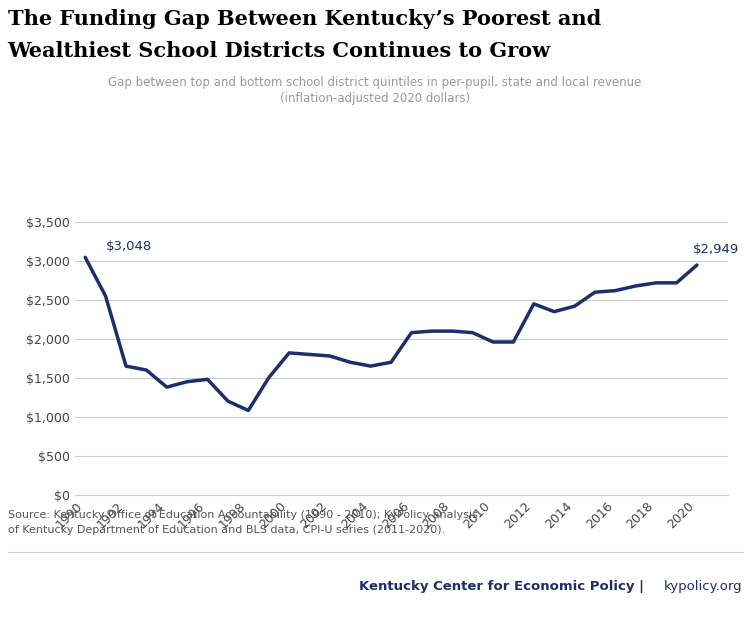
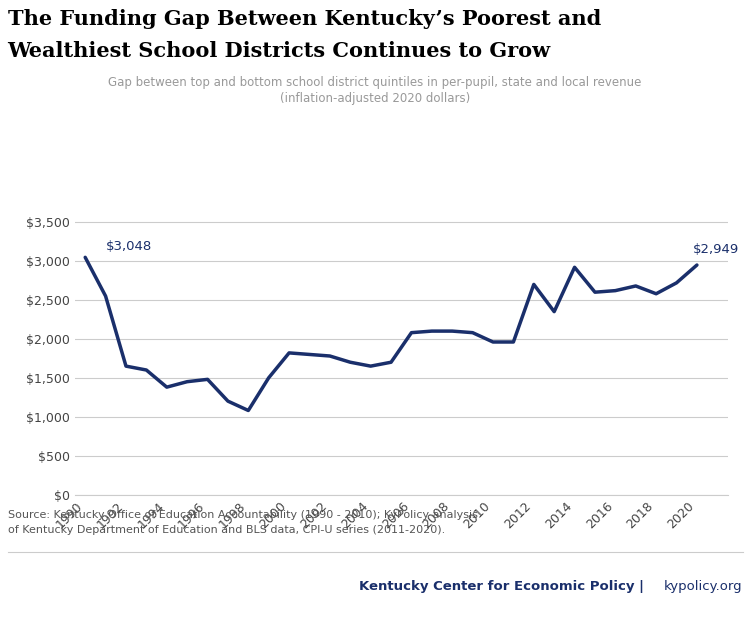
2012: $2,450 -> $2,700
2014: $2,420 -> $2,920
2018: $2,720 -> $2,580
